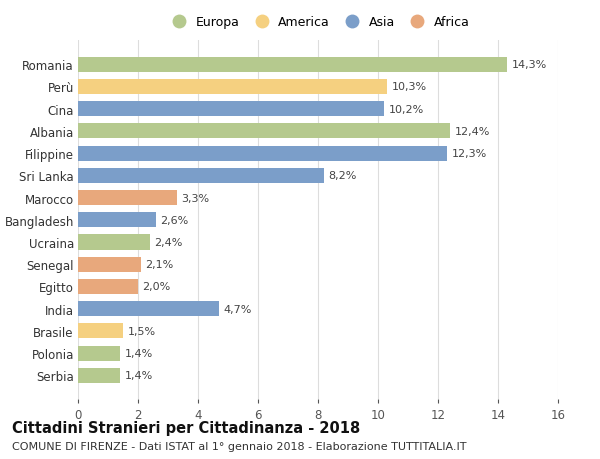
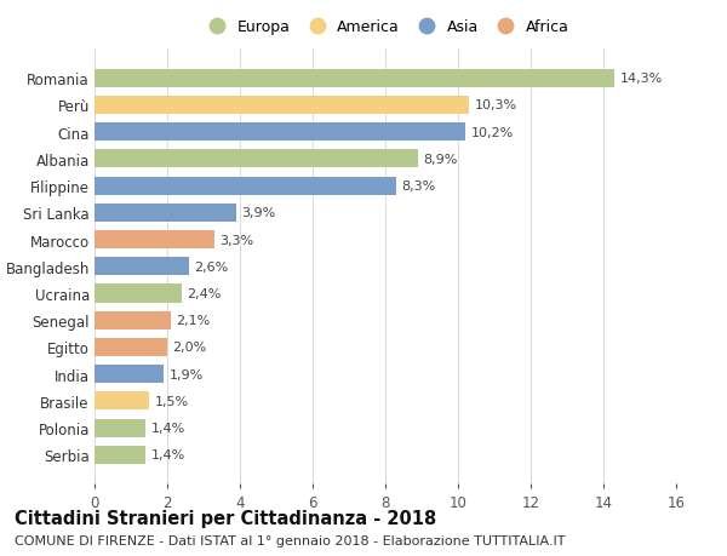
Albania: 12,4% -> 8,9%
Filippine: 12,3% -> 8,3%
Sri Lanka: 8,2% -> 3,9%
India: 4,7% -> 1,9%
